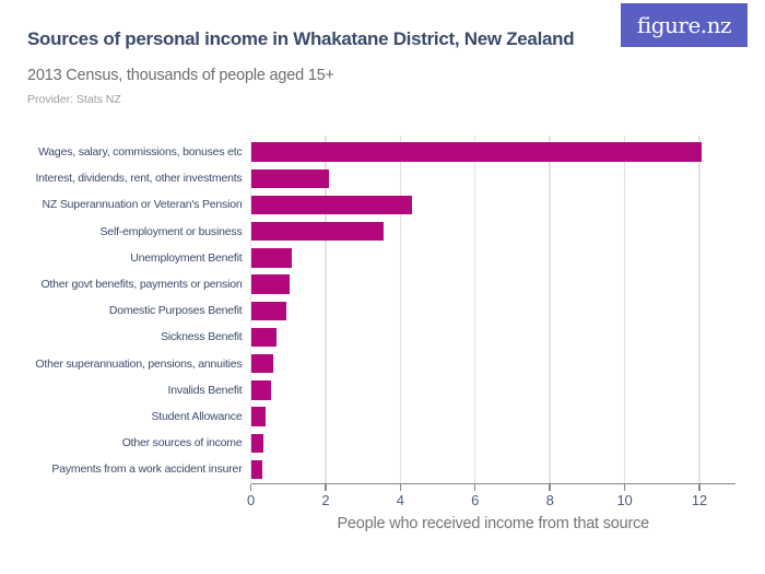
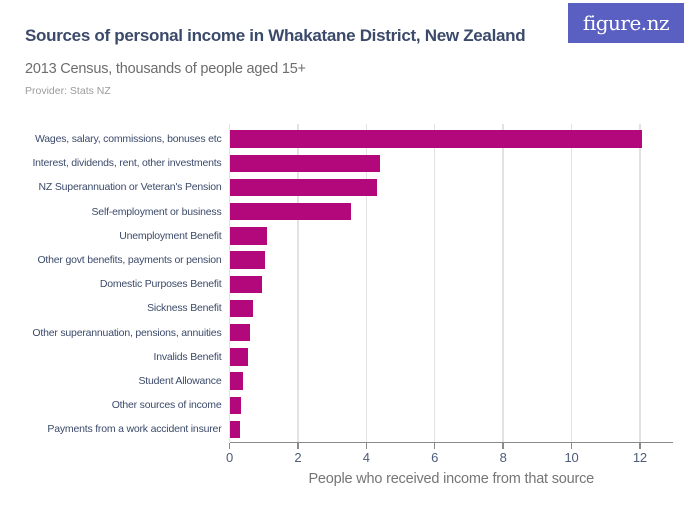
Interest, dividends, rent, other investments: 2.1 -> 4.4
